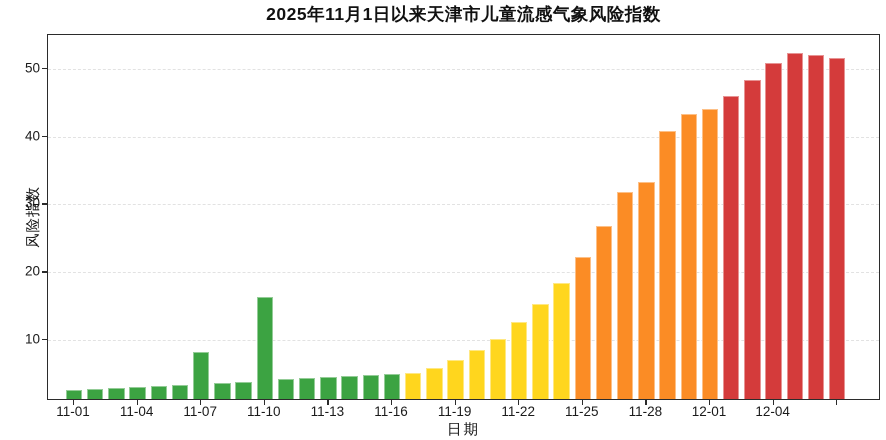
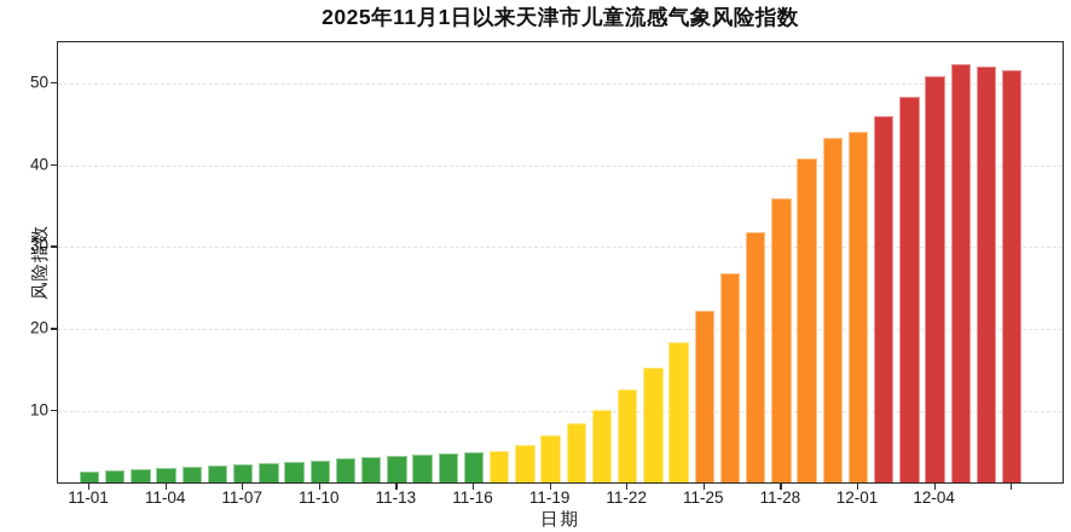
11-07: 8 -> 3
11-10: 16 -> 4
11-28: 33 -> 36
